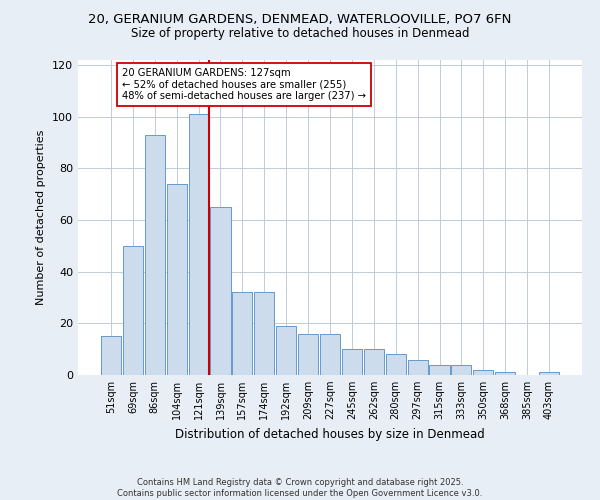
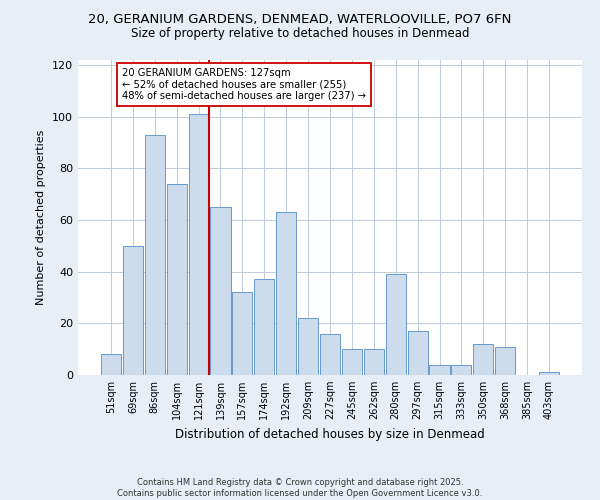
51sqm: 15 -> 8
174sqm: 32 -> 37
192sqm: 19 -> 63
209sqm: 16 -> 22
280sqm: 8 -> 39
297sqm: 6 -> 17
350sqm: 2 -> 12
368sqm: 1 -> 11
